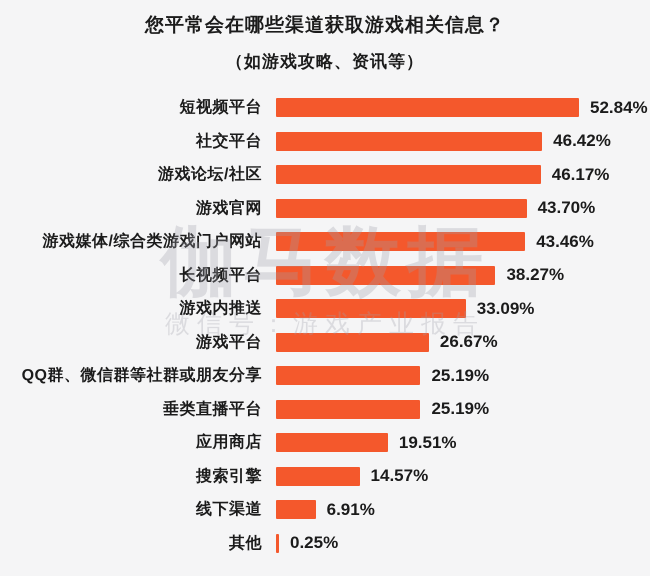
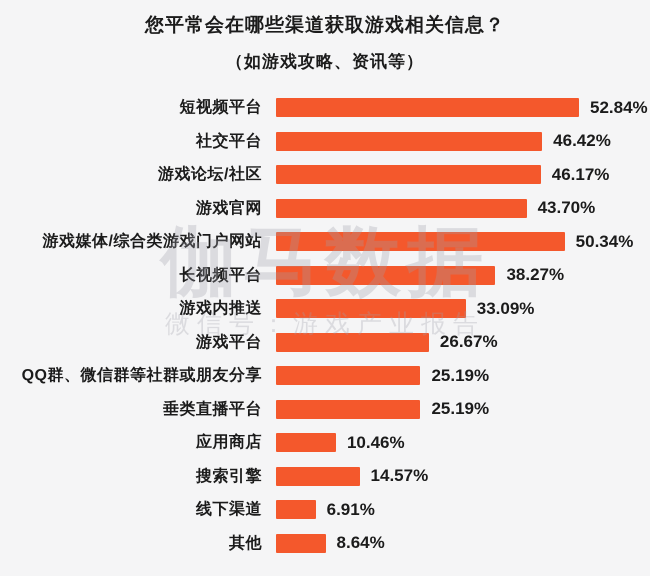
游戏媒体/综合类游戏门户网站: 43.46% -> 50.34%
应用商店: 19.51% -> 10.46%
其他: 0.25% -> 8.64%
